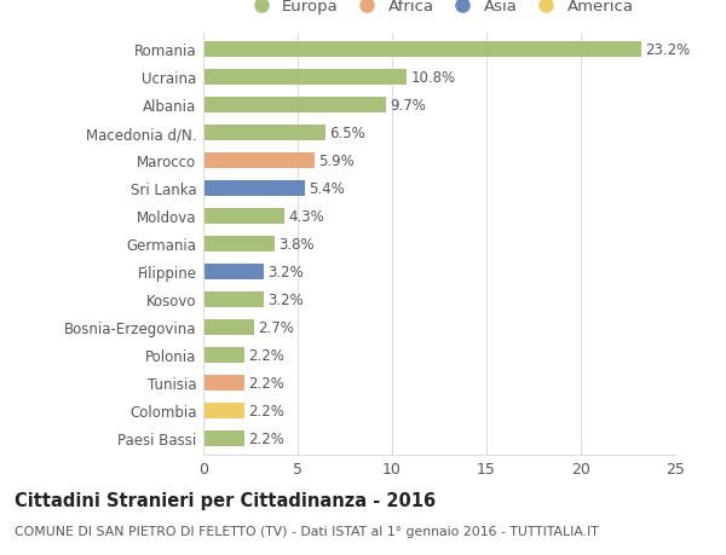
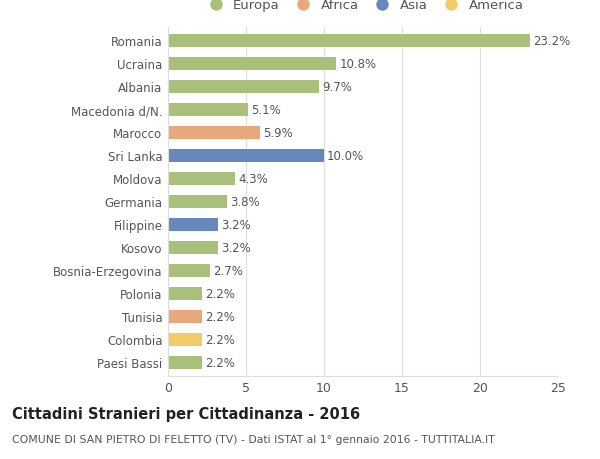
Macedonia d/N.: 6.5% -> 5.1%
Sri Lanka: 5.4% -> 10.0%
